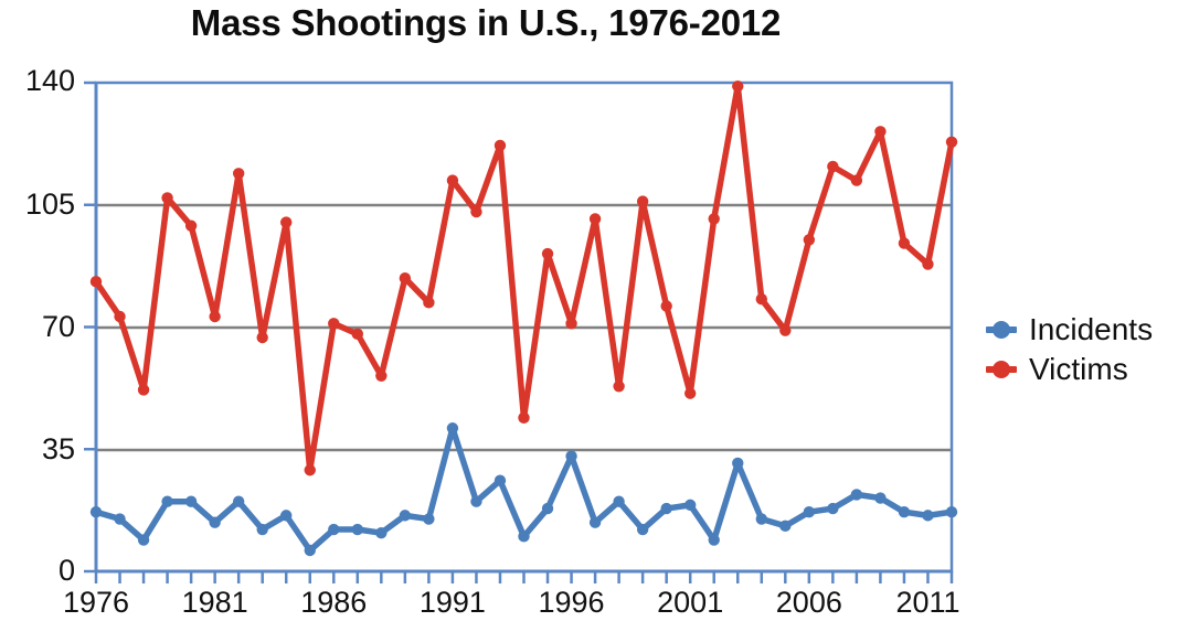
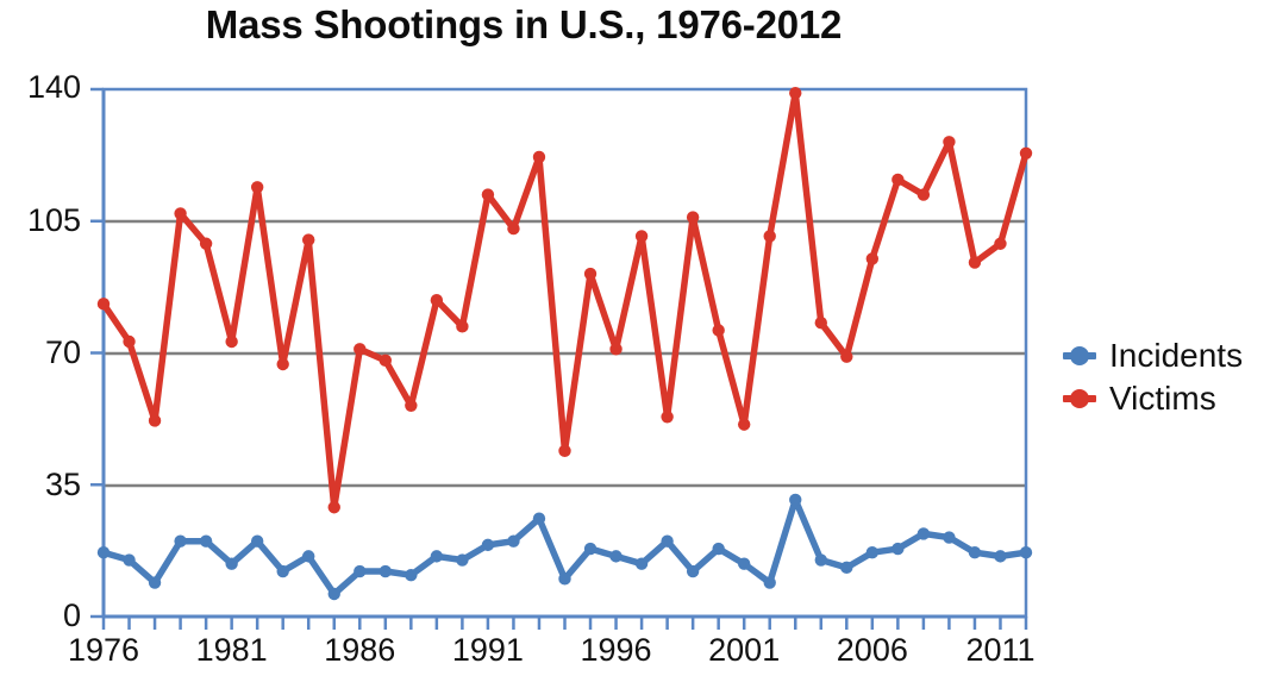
Incidents/1991: 41 -> 19
Incidents/1996: 33 -> 16
Incidents/2001: 19 -> 14
Victims/2011: 88 -> 99
